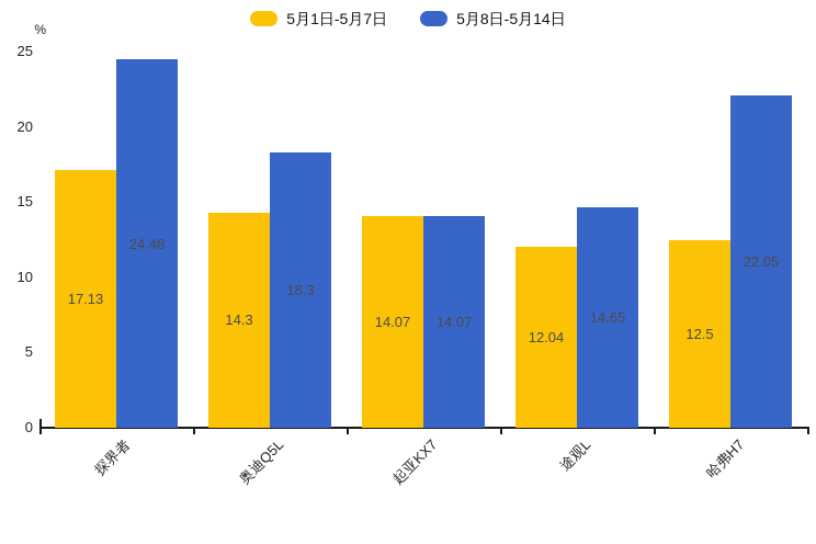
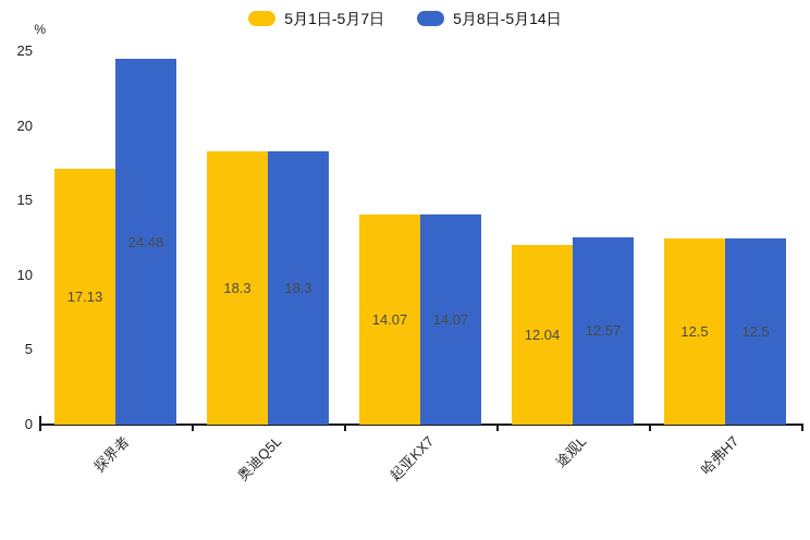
5月1日-5月7日/奥迪Q5L: 14.3 -> 18.3
5月8日-5月14日/途观L: 14.65 -> 12.57
5月8日-5月14日/哈弗H7: 22.05 -> 12.5
